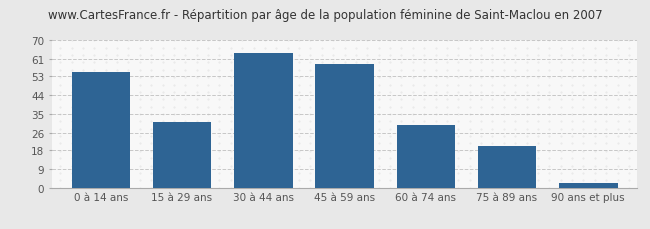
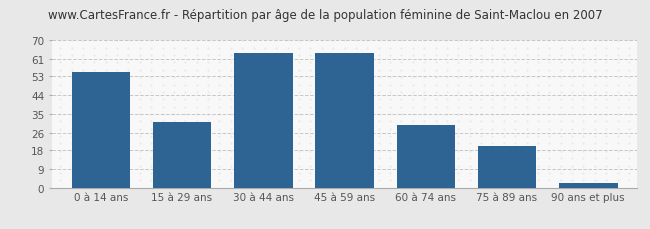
45 à 59 ans: 59 -> 64
